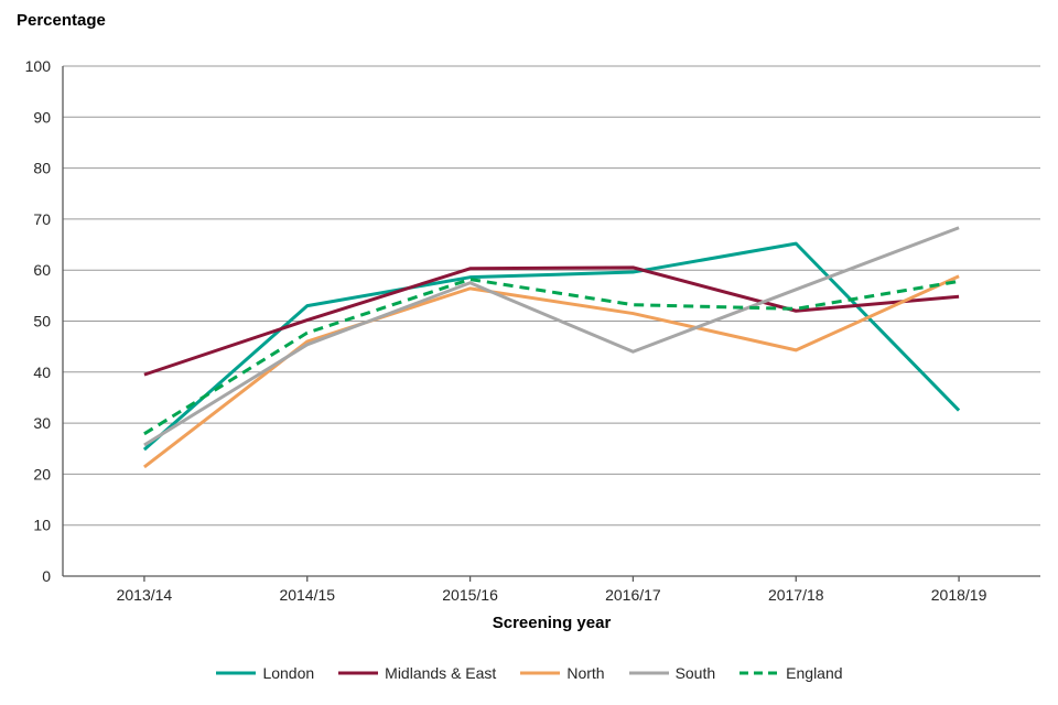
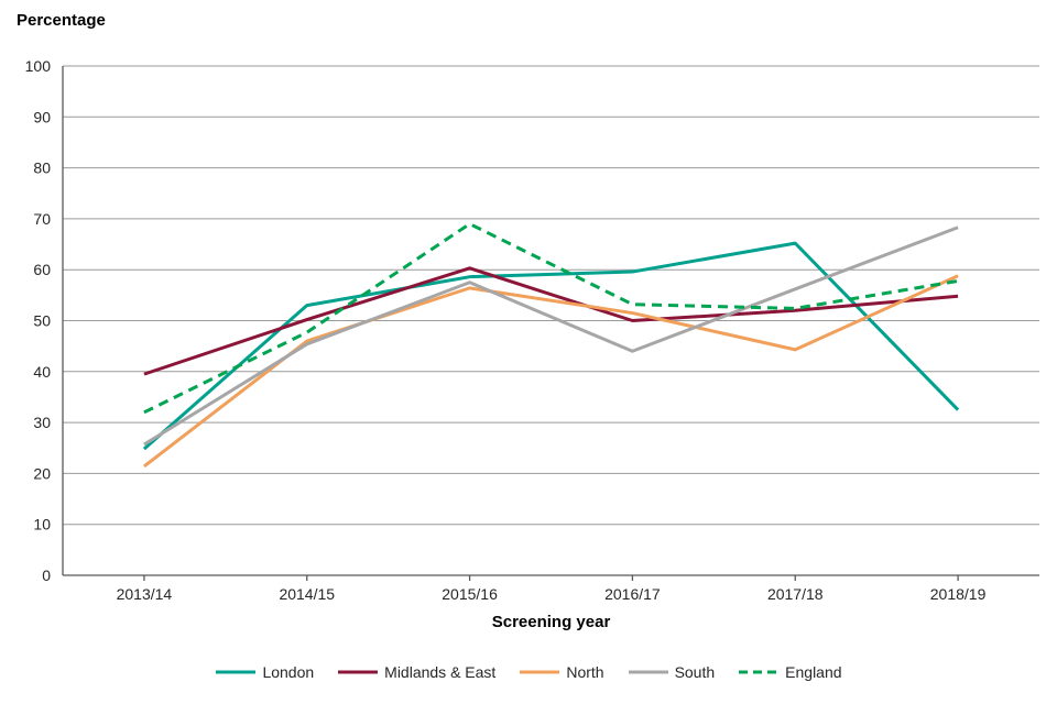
England/2013/14: 28 -> 32
England/2015/16: 58 -> 69
Midlands & East/2016/17: 60 -> 50
